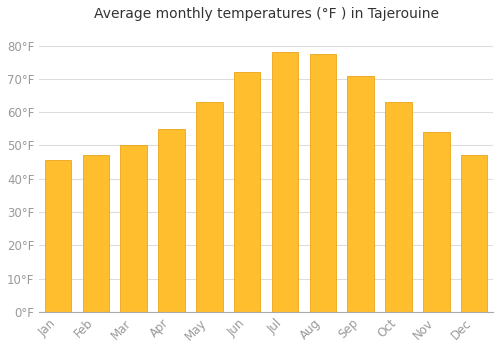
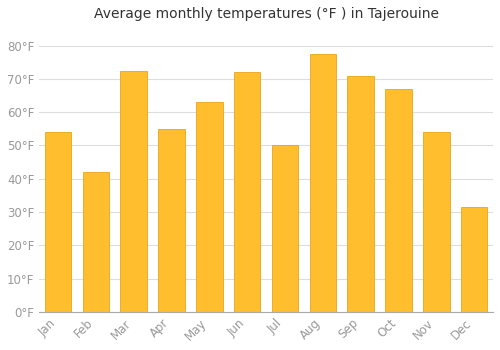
Jan: 45.5°F -> 54.0°F
Feb: 47.0°F -> 42.0°F
Mar: 50.0°F -> 72.5°F
Jul: 78.0°F -> 50.0°F
Oct: 63.0°F -> 67.0°F
Dec: 47.0°F -> 31.5°F
